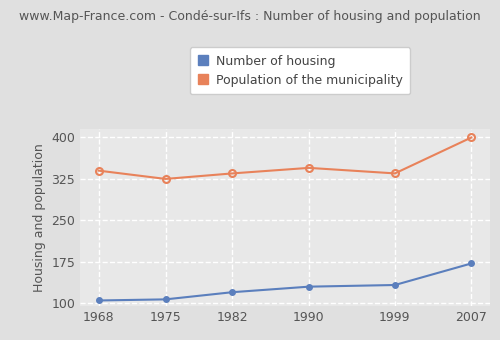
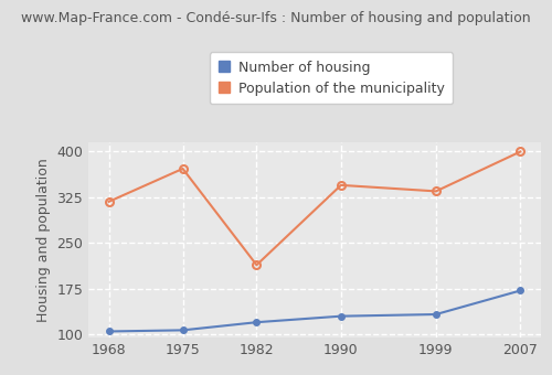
Population of the municipality/1968: 340 -> 318
Population of the municipality/1975: 325 -> 372
Population of the municipality/1982: 335 -> 214
